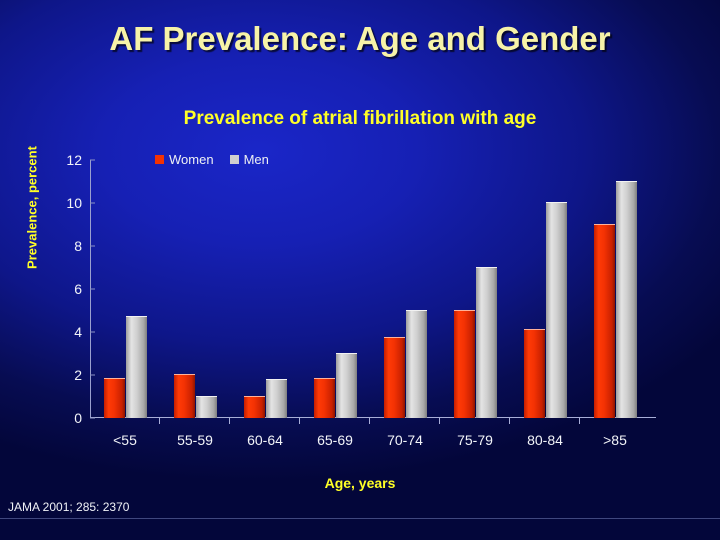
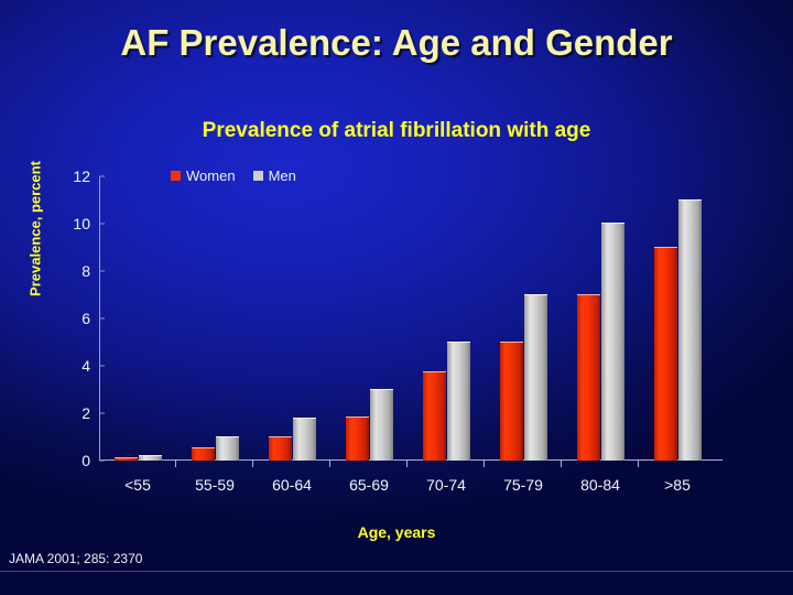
Women/<55: 1.8 -> 0.1
Men/<55: 4.7 -> 0.2
Women/55-59: 2.0 -> 0.5
Women/80-84: 4.1 -> 7.0
